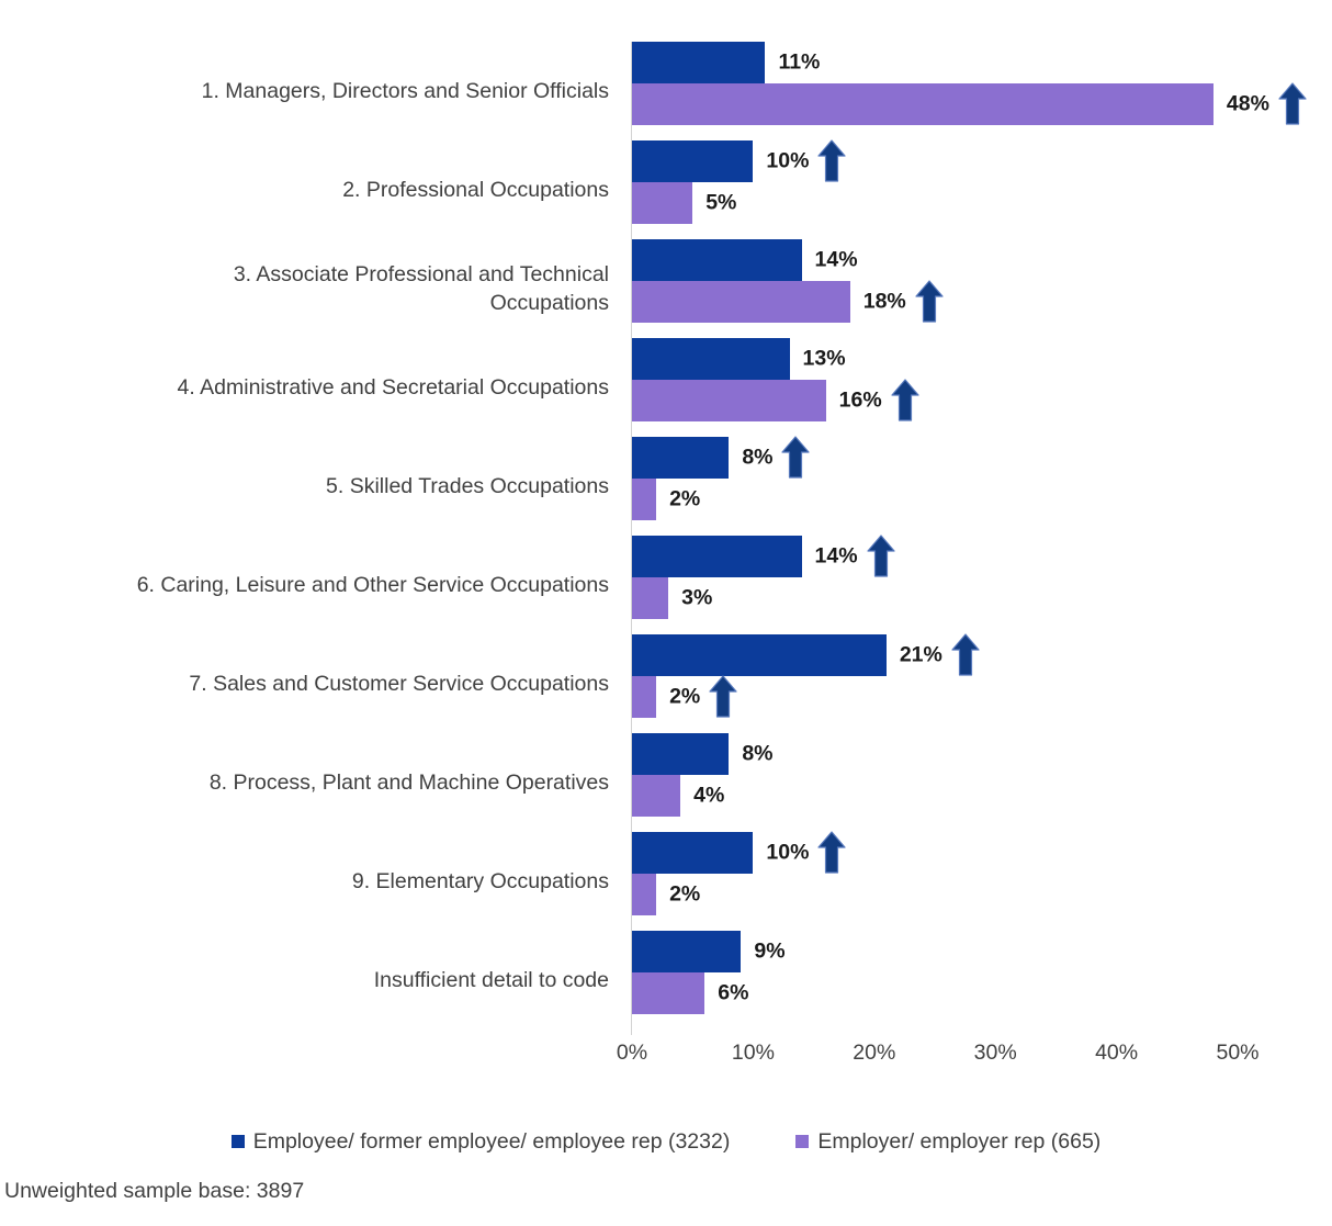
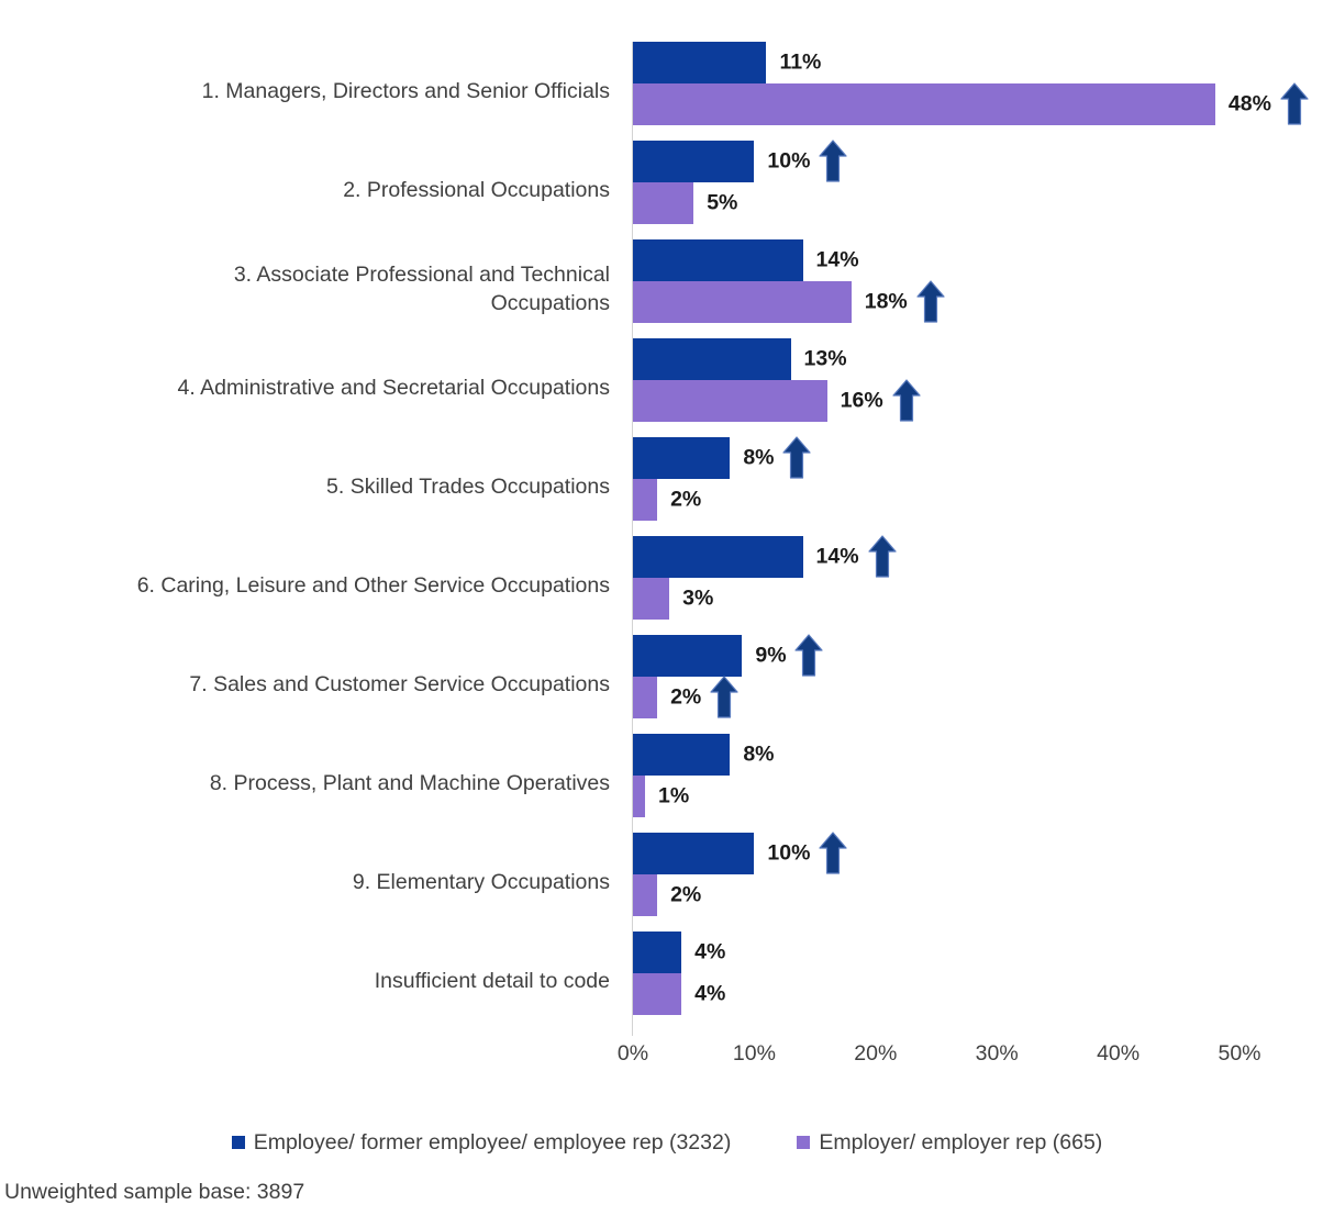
Employee/ former employee/ employee rep (3232)/7. Sales and Customer Service Occupations: 21% -> 9%
Employer/ employer rep (665)/8. Process, Plant and Machine Operatives: 4% -> 1%
Employee/ former employee/ employee rep (3232)/Insufficient detail to code: 9% -> 4%
Employer/ employer rep (665)/Insufficient detail to code: 6% -> 4%
